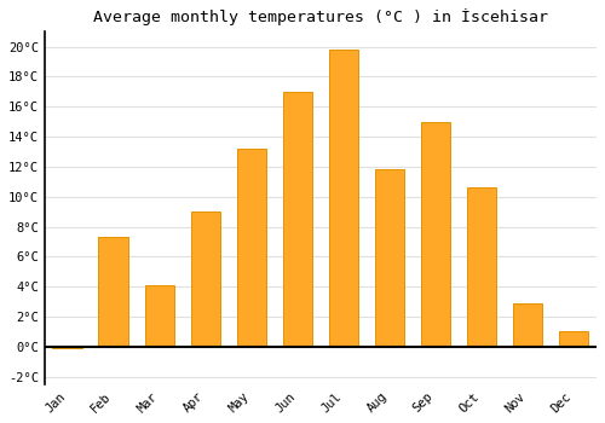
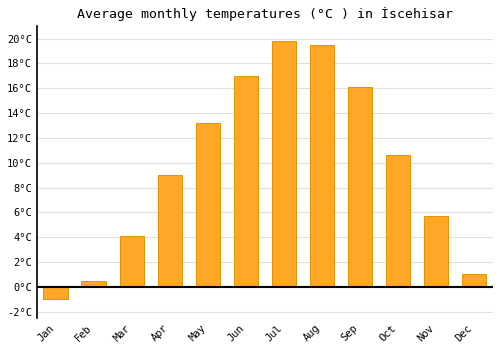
Jan: -0.1°C -> -1.0°C
Feb: 7.3°C -> 0.5°C
Aug: 11.8°C -> 19.5°C
Sep: 15.0°C -> 16.1°C
Nov: 2.9°C -> 5.7°C
